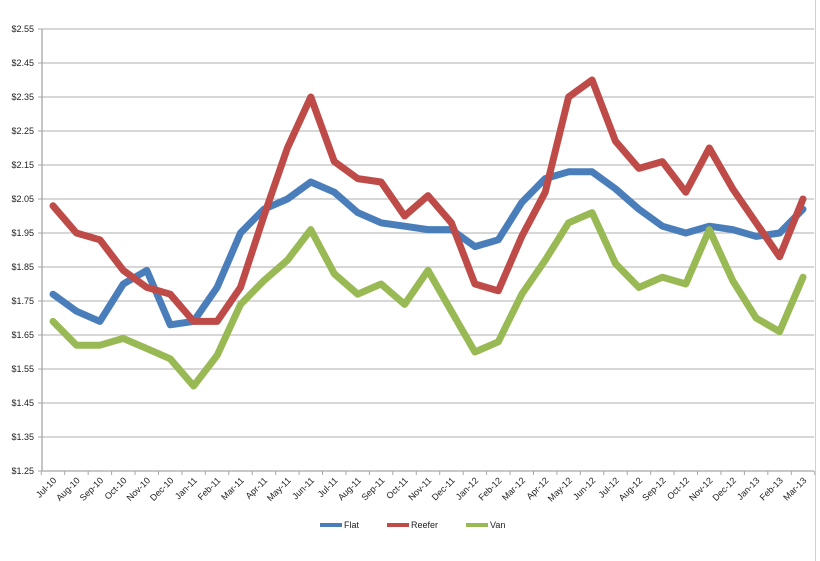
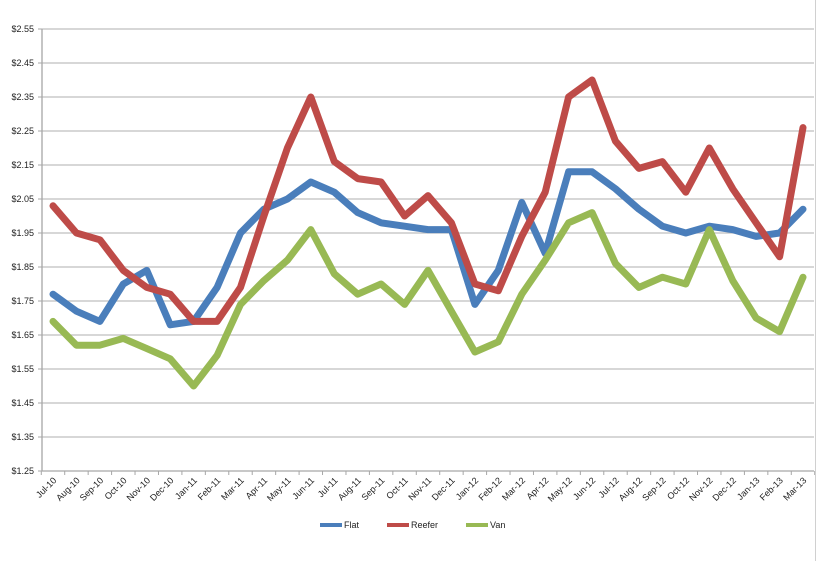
Flat/Jan-12: $1.91 -> $1.74
Flat/Feb-12: $1.93 -> $1.84
Flat/Apr-12: $2.11 -> $1.89
Reefer/Mar-13: $2.05 -> $2.26
